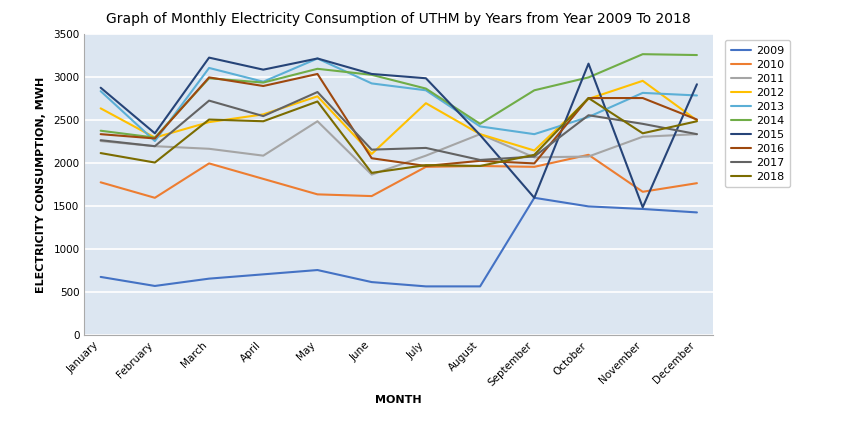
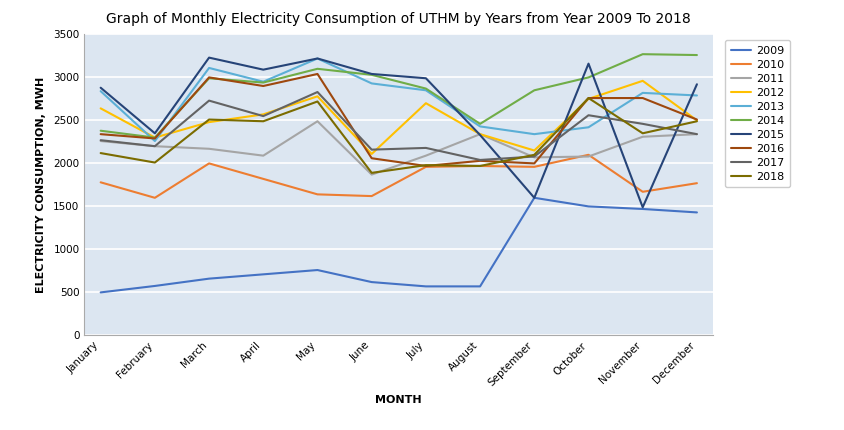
2009/January: 680 -> 500
2013/October: 2540 -> 2420
